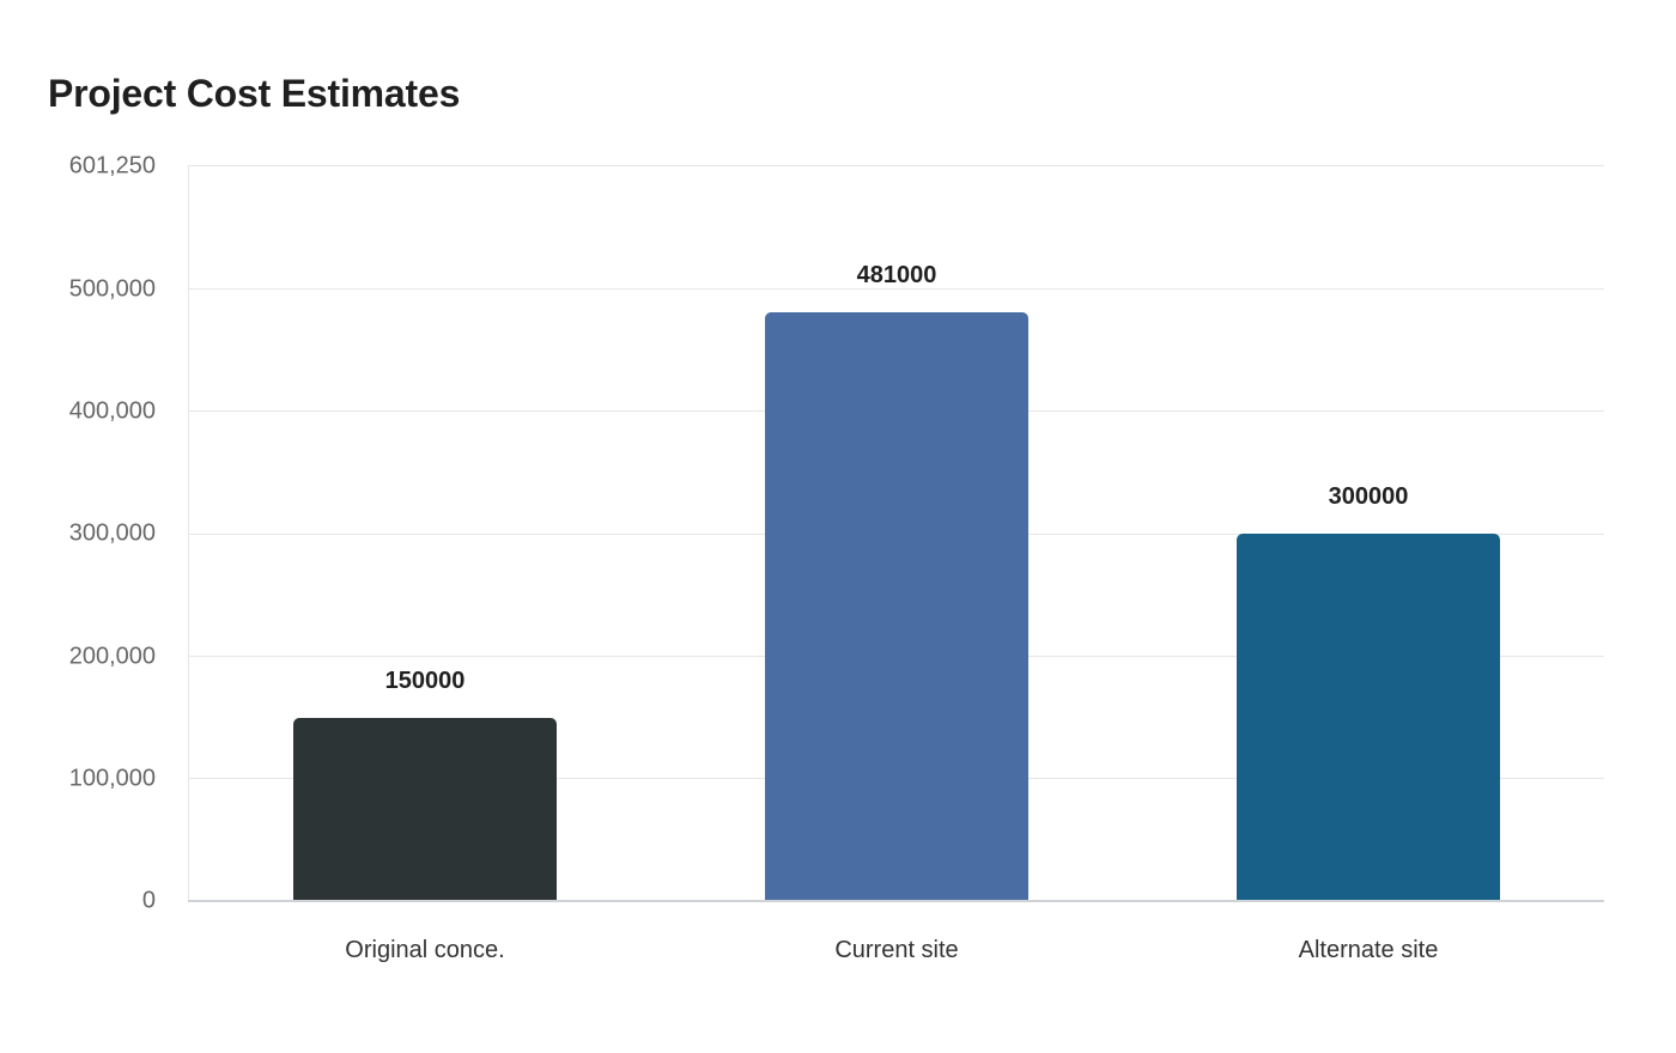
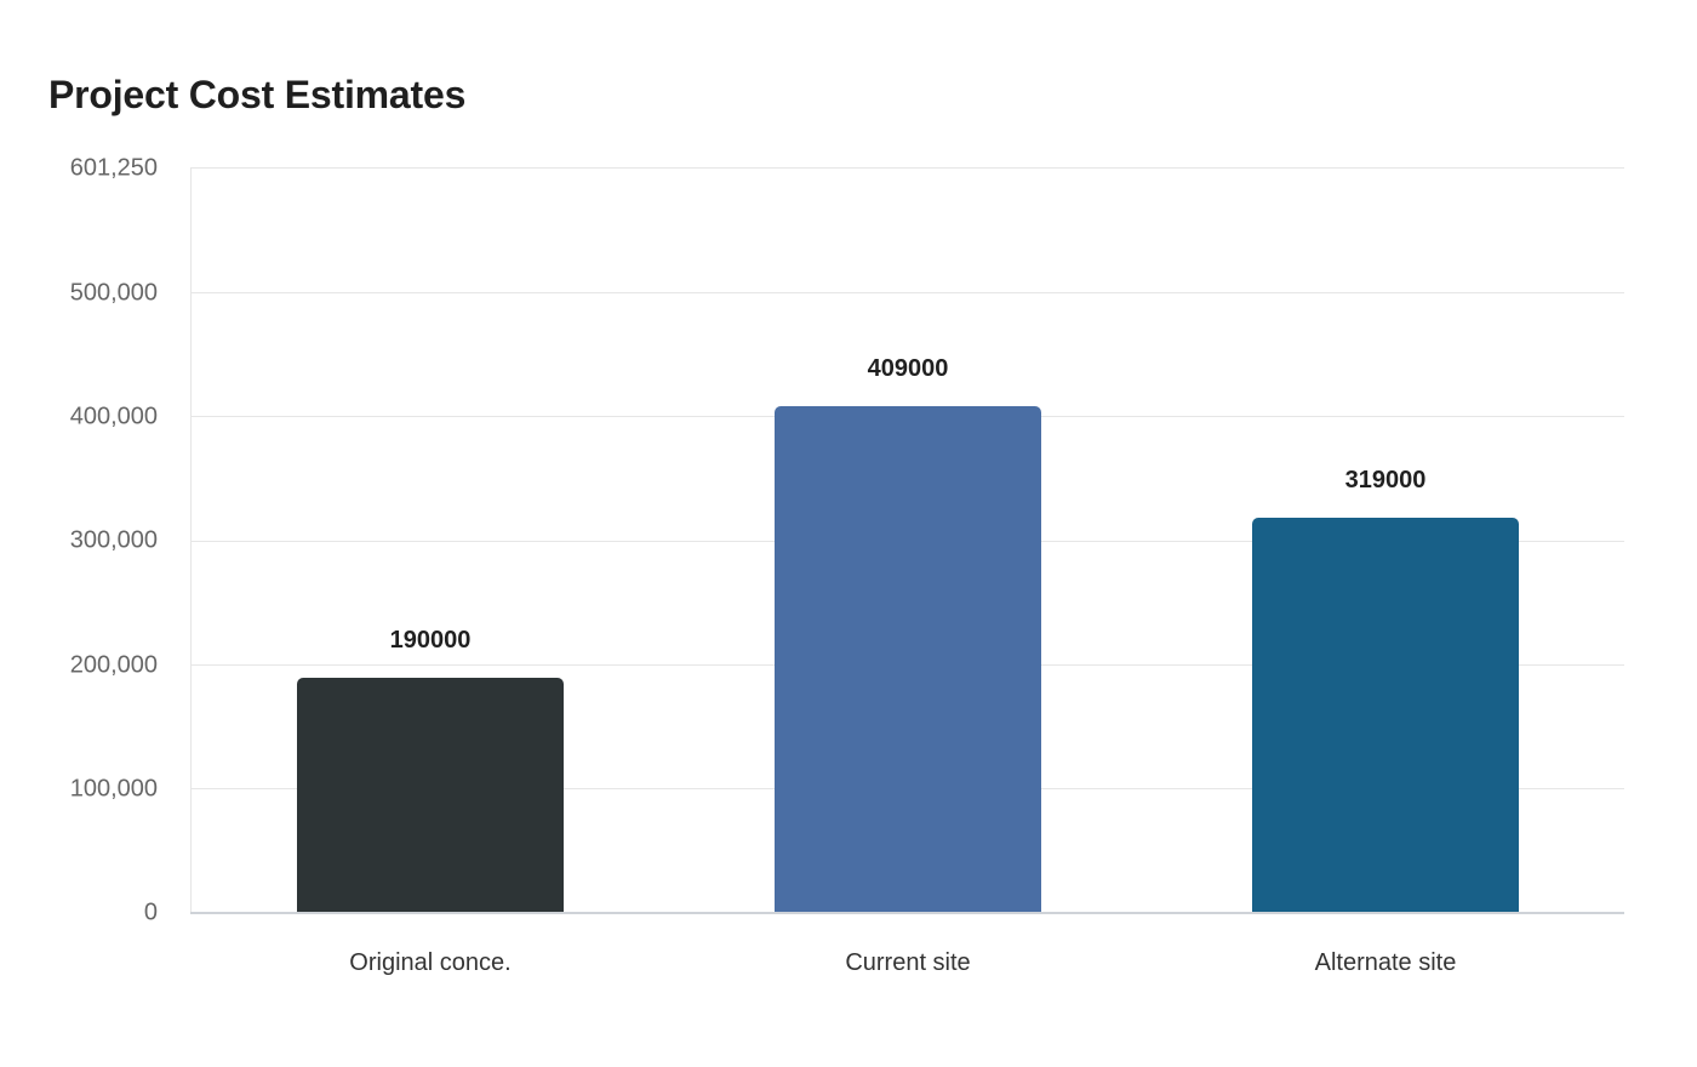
Original conce.: 150000 -> 190000
Current site: 481000 -> 409000
Alternate site: 300000 -> 319000
